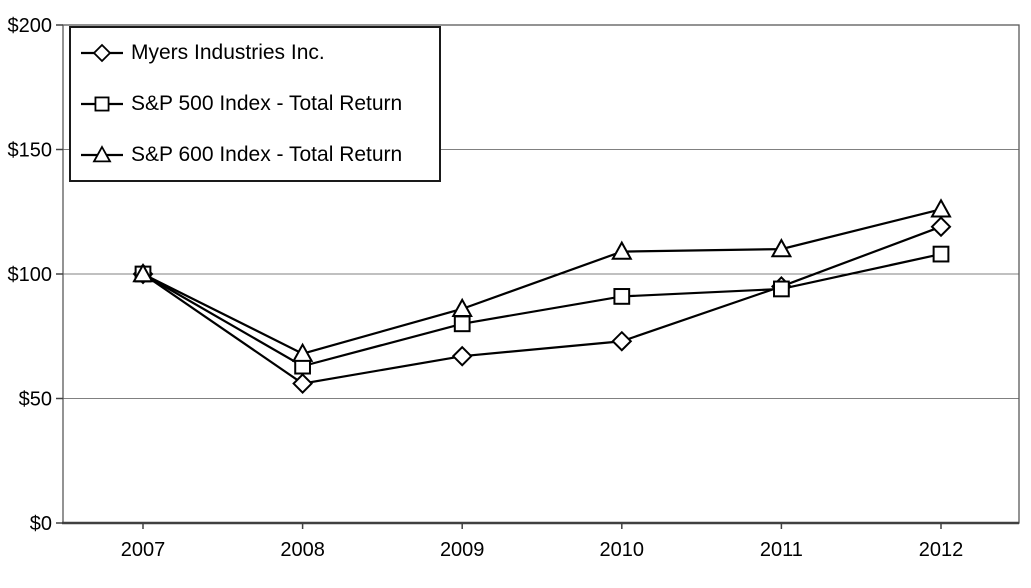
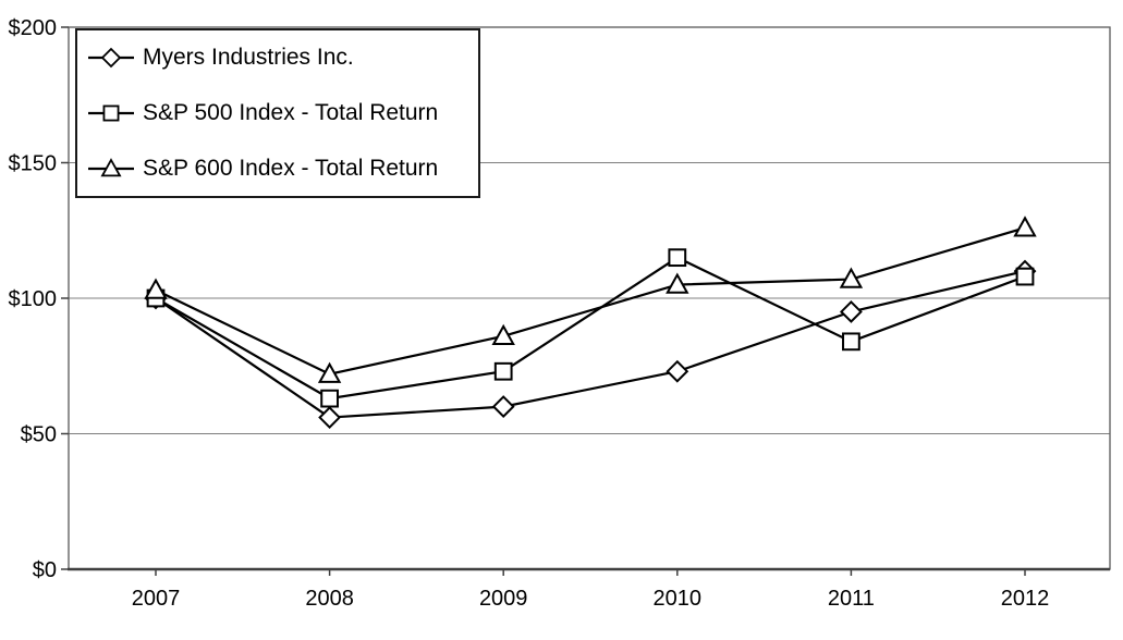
S&P 600 Index - Total Return/2007: $100 -> $103
S&P 600 Index - Total Return/2008: $68 -> $72
Myers Industries Inc./2009: $67 -> $60
S&P 500 Index - Total Return/2009: $80 -> $73
S&P 500 Index - Total Return/2010: $91 -> $115
S&P 600 Index - Total Return/2010: $109 -> $105
S&P 500 Index - Total Return/2011: $94 -> $84
S&P 600 Index - Total Return/2011: $110 -> $107
Myers Industries Inc./2012: $119 -> $110
